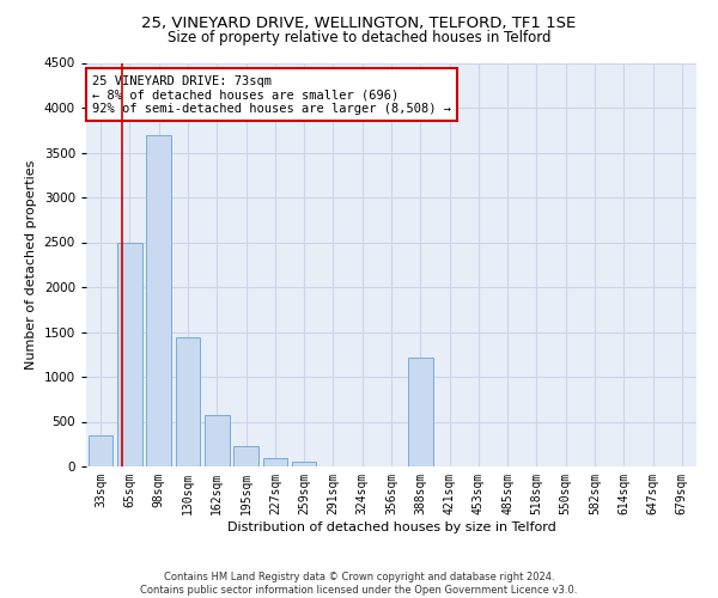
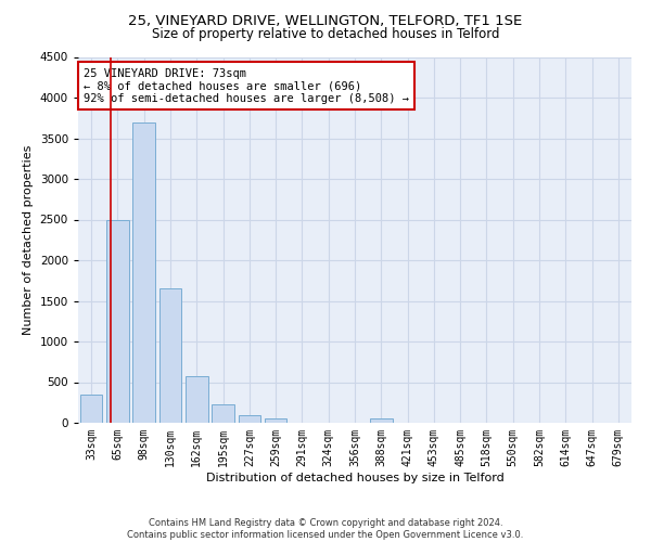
130sqm: 1440 -> 1650
388sqm: 1220 -> 60
